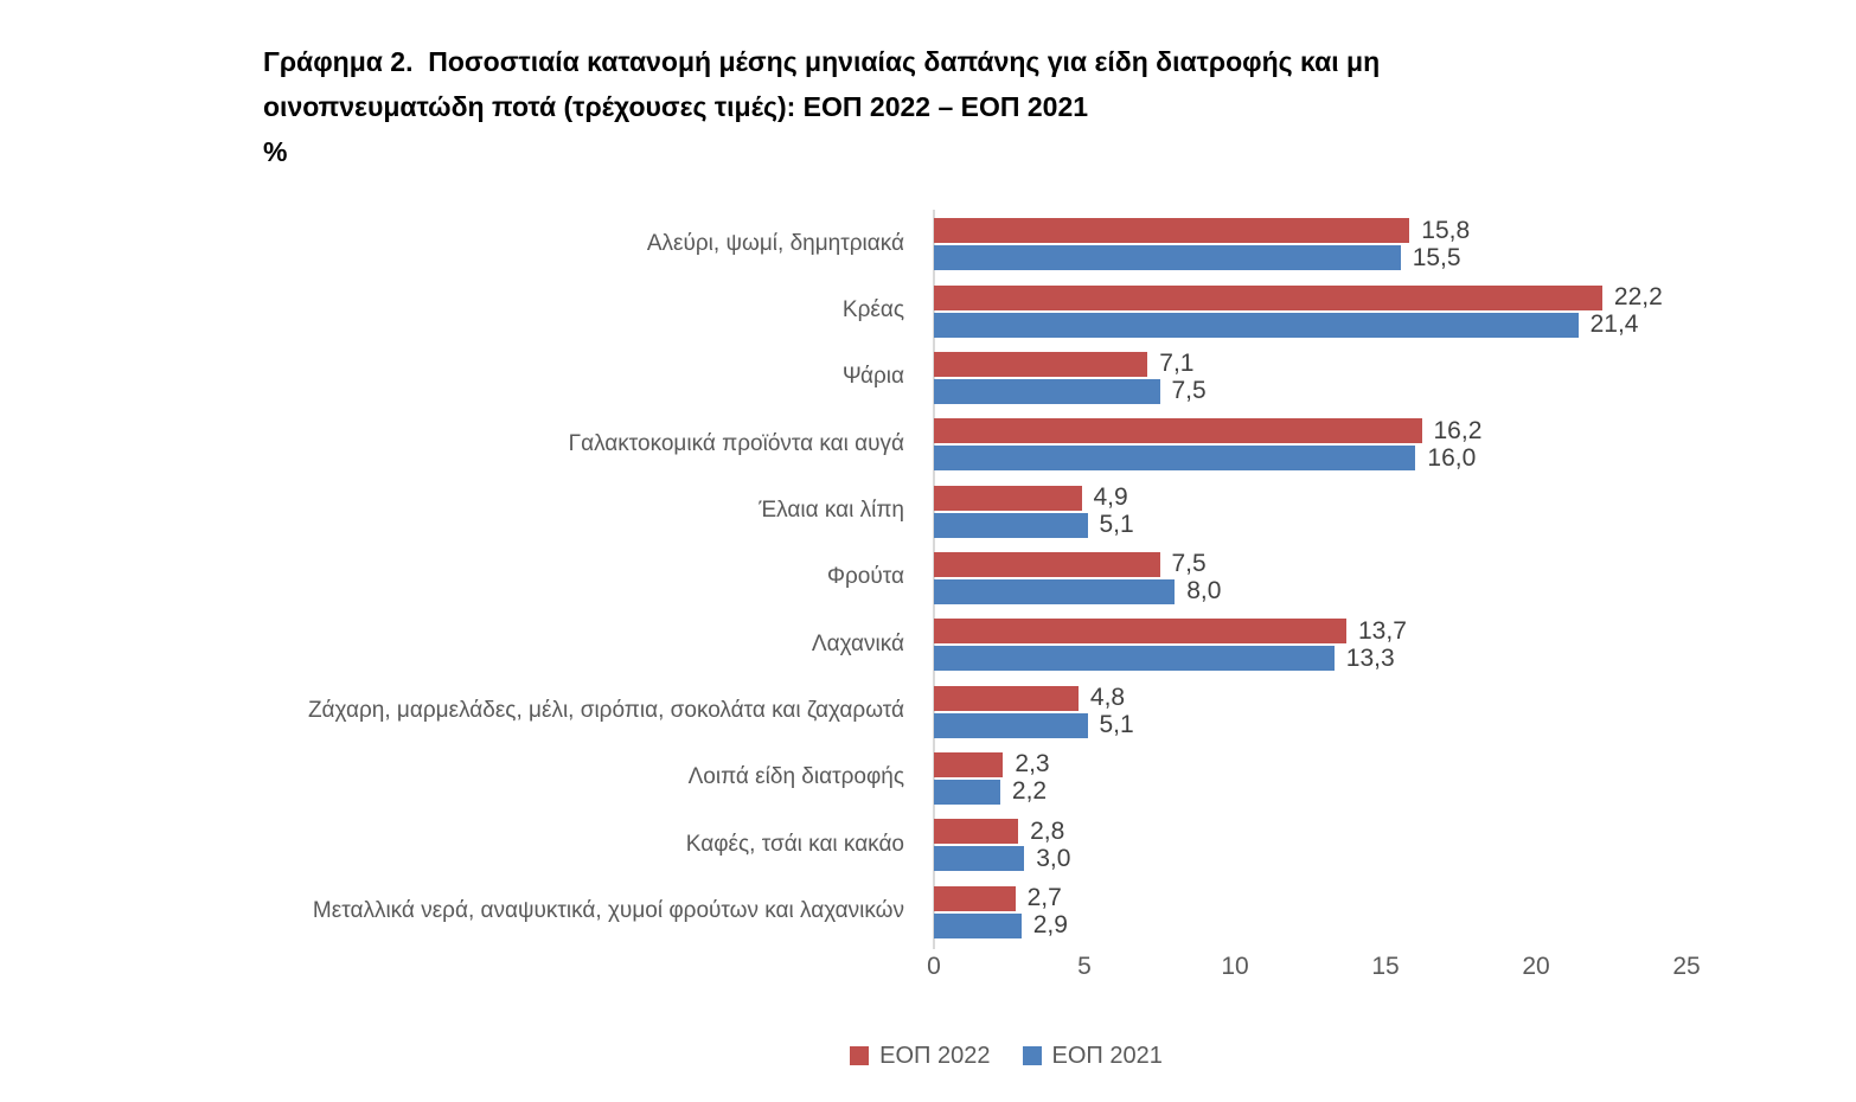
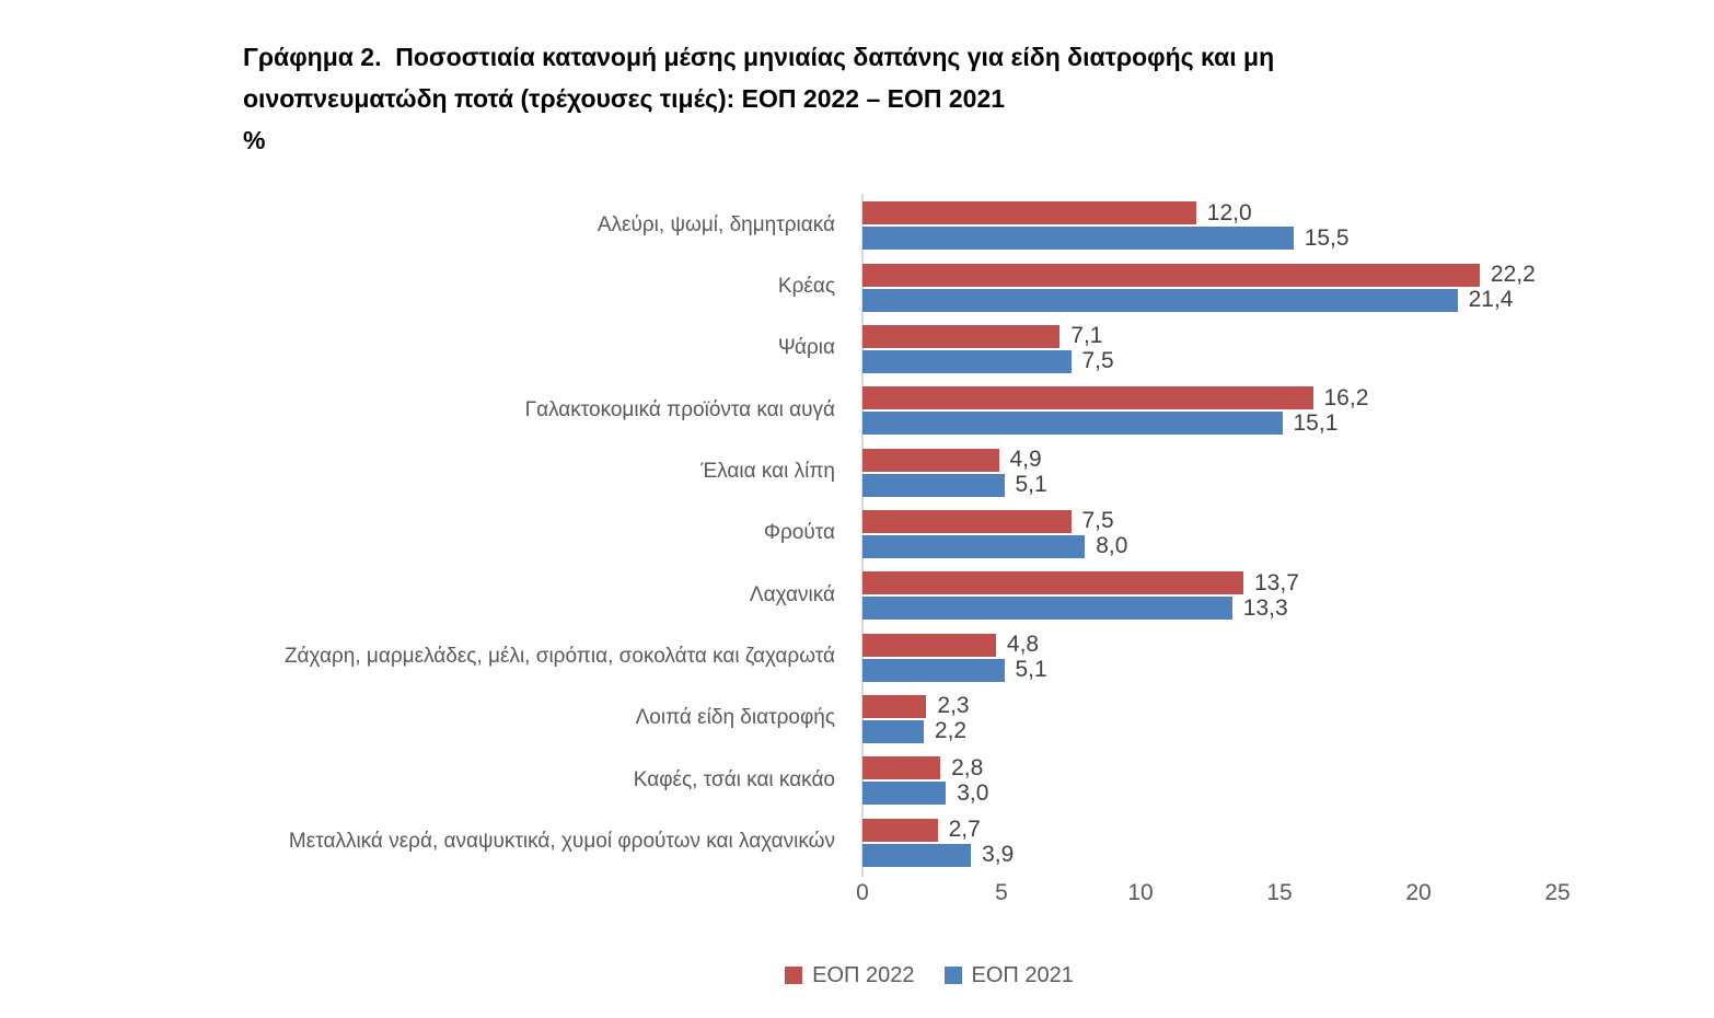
ΕΟΠ 2022/Αλεύρι, ψωμί, δημητριακά: 15,8 -> 12,0
ΕΟΠ 2021/Γαλακτοκομικά προϊόντα και αυγά: 16,0 -> 15,1
ΕΟΠ 2021/Μεταλλικά νερά, αναψυκτικά, χυμοί φρούτων και λαχανικών: 2,9 -> 3,9
